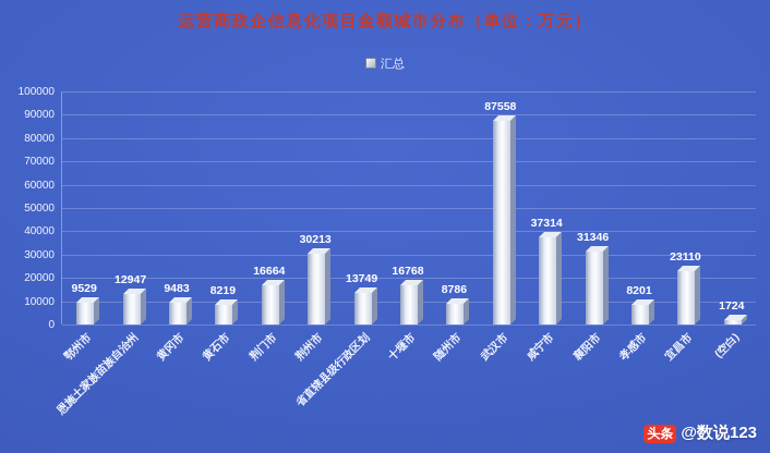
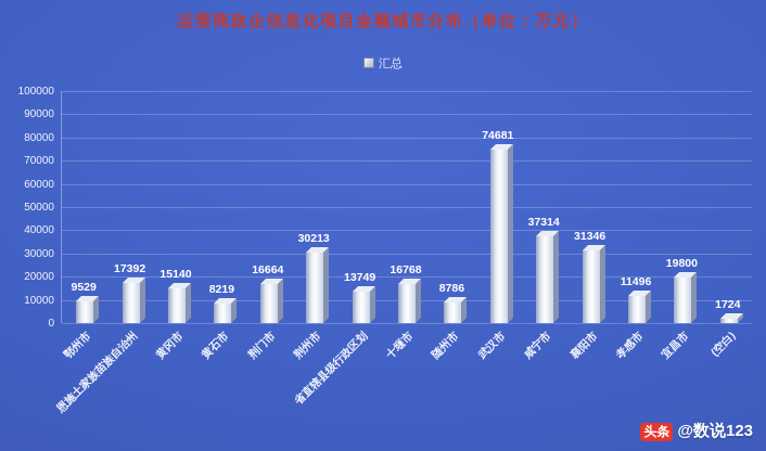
恩施土家族苗族自治州: 12947 -> 17392
黄冈市: 9483 -> 15140
武汉市: 87558 -> 74681
孝感市: 8201 -> 11496
宜昌市: 23110 -> 19800
